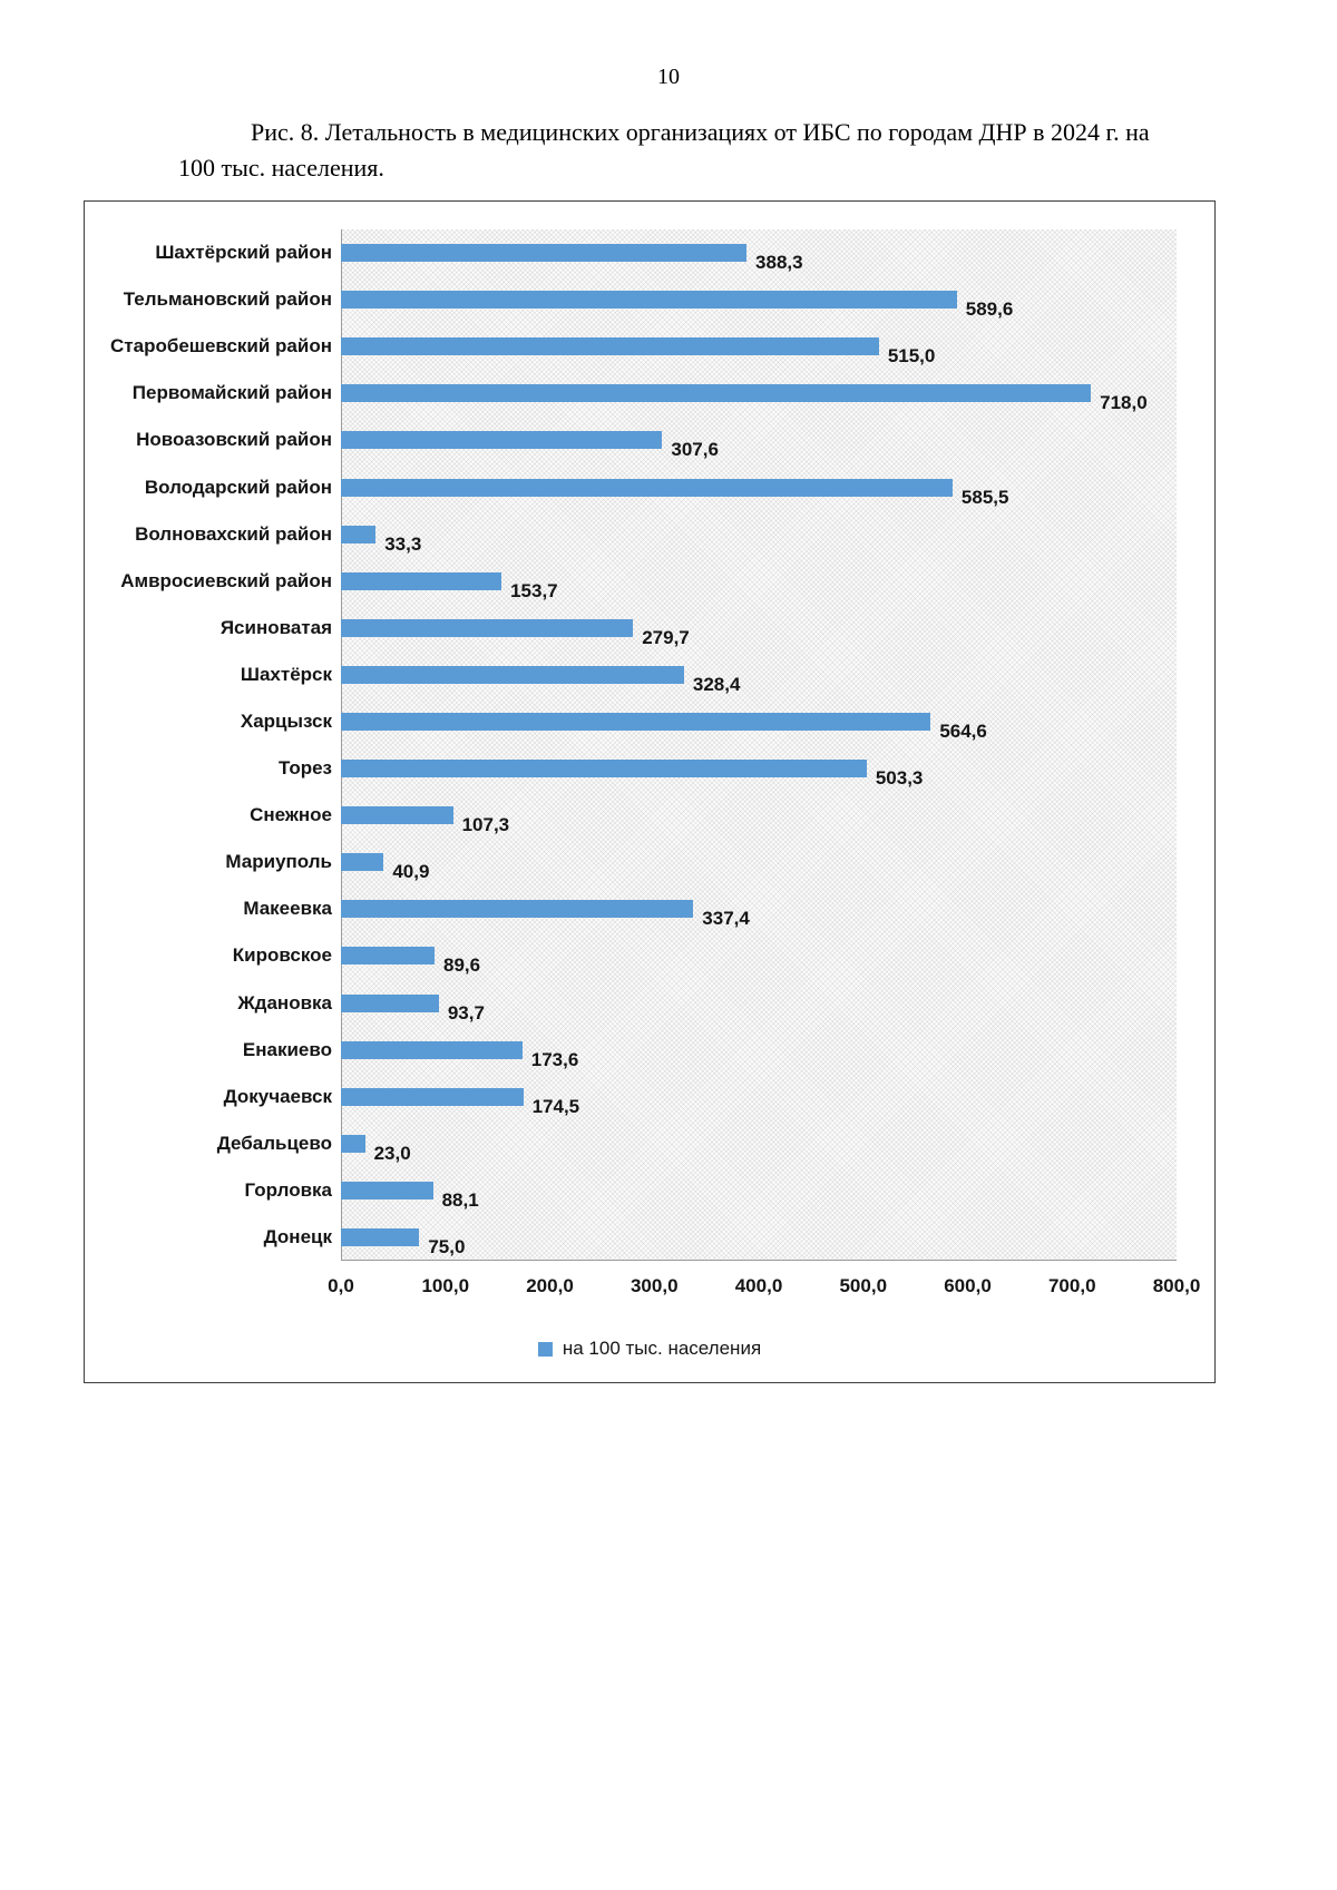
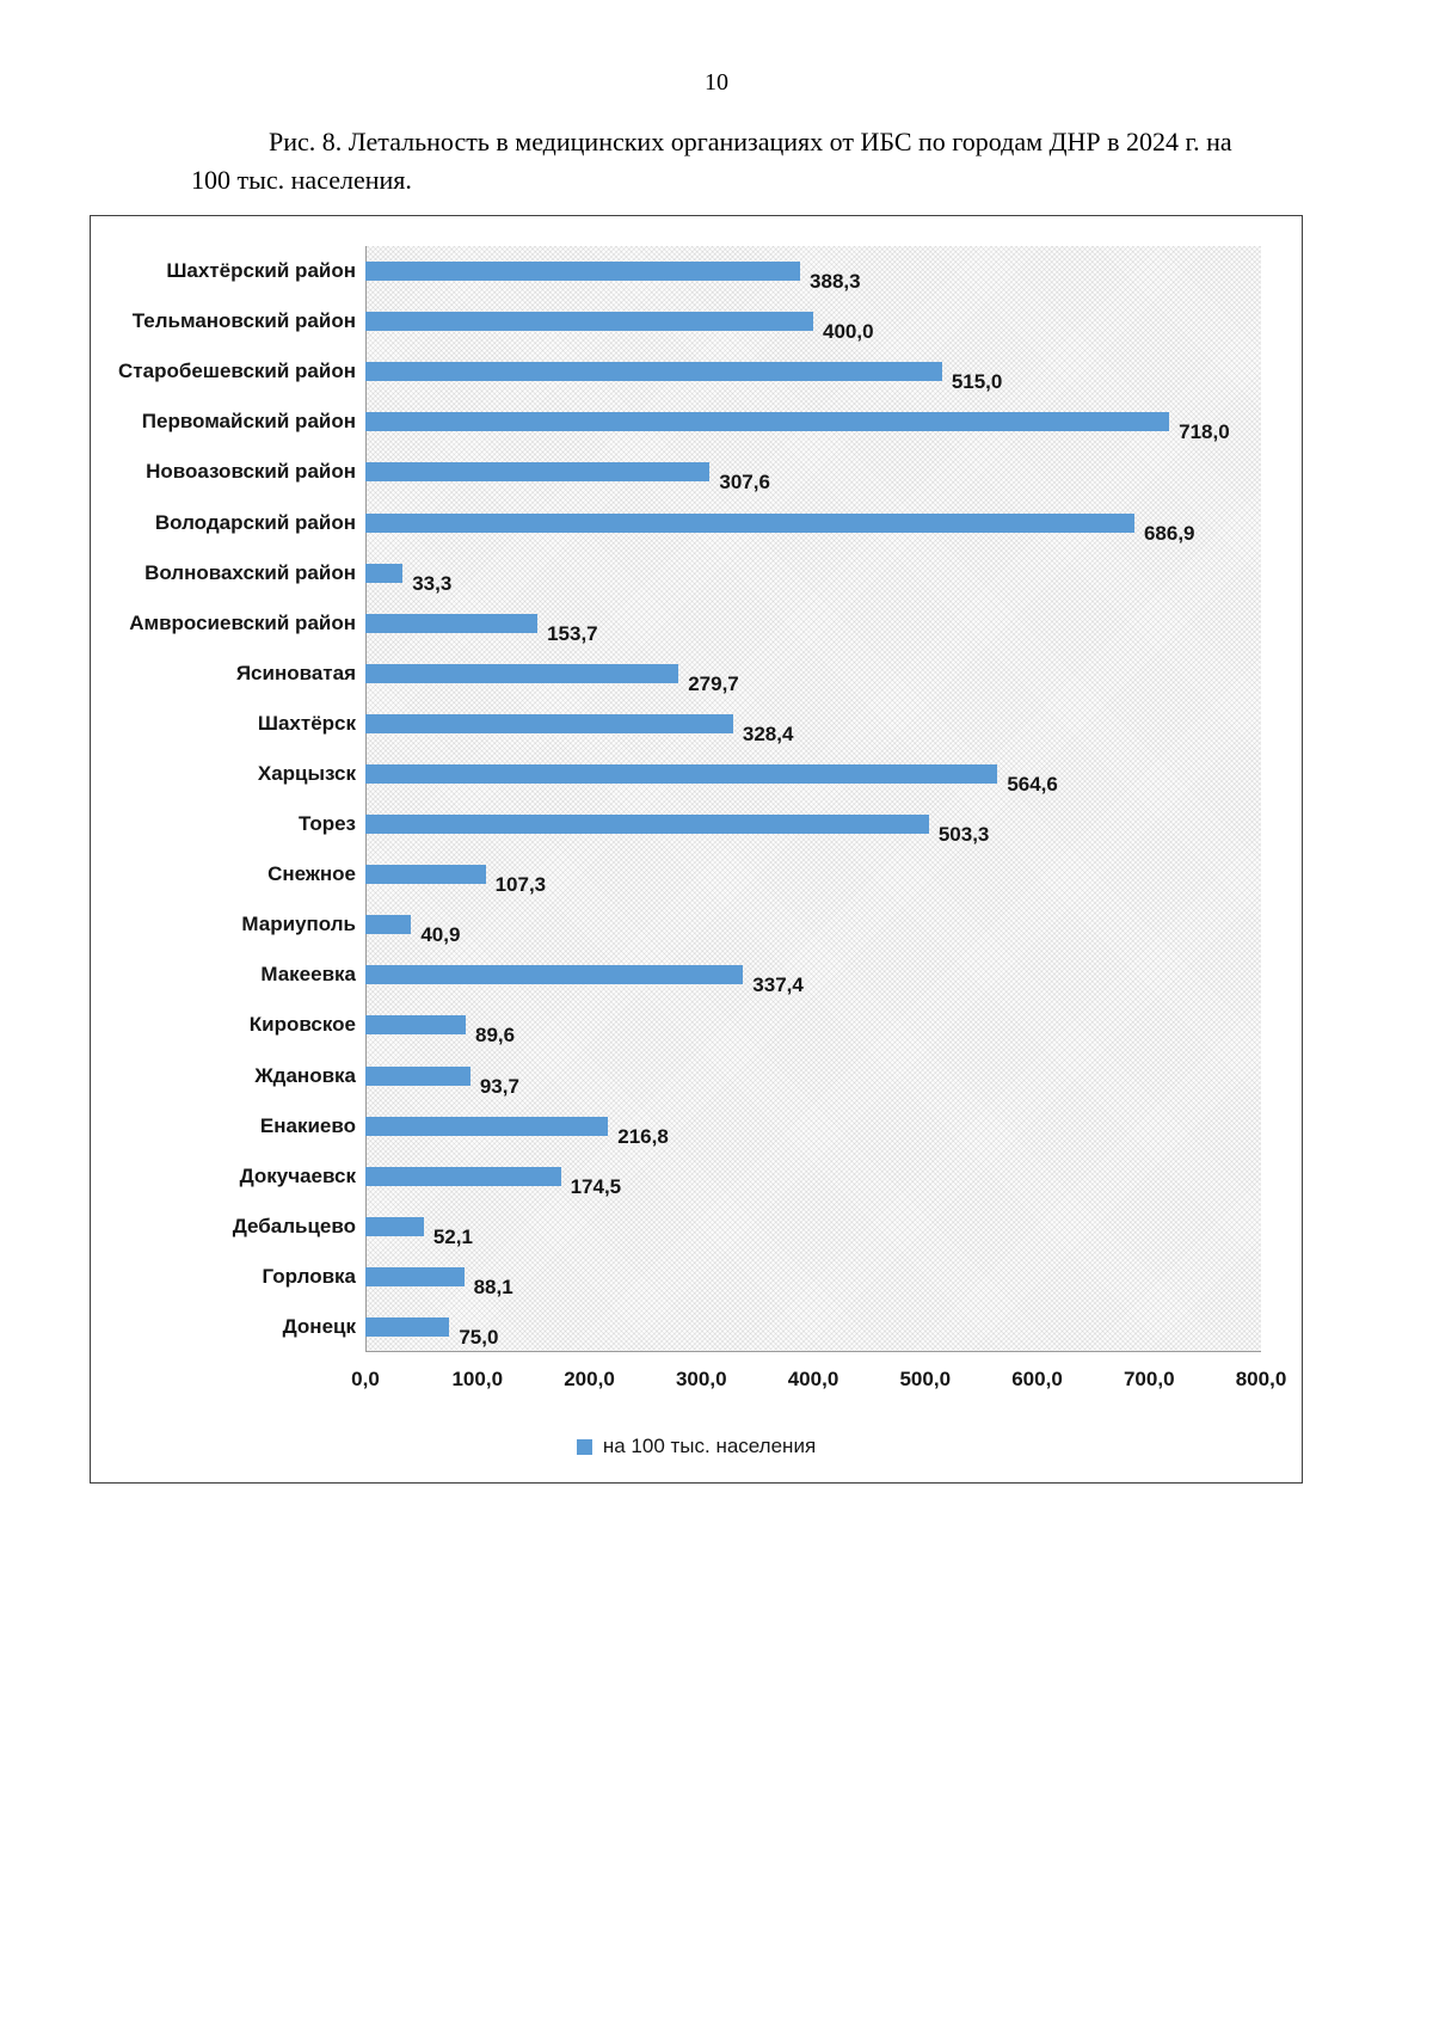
Тельмановский район: 589,6 -> 400,0
Володарский район: 585,5 -> 686,9
Енакиево: 173,6 -> 216,8
Дебальцево: 23,0 -> 52,1
